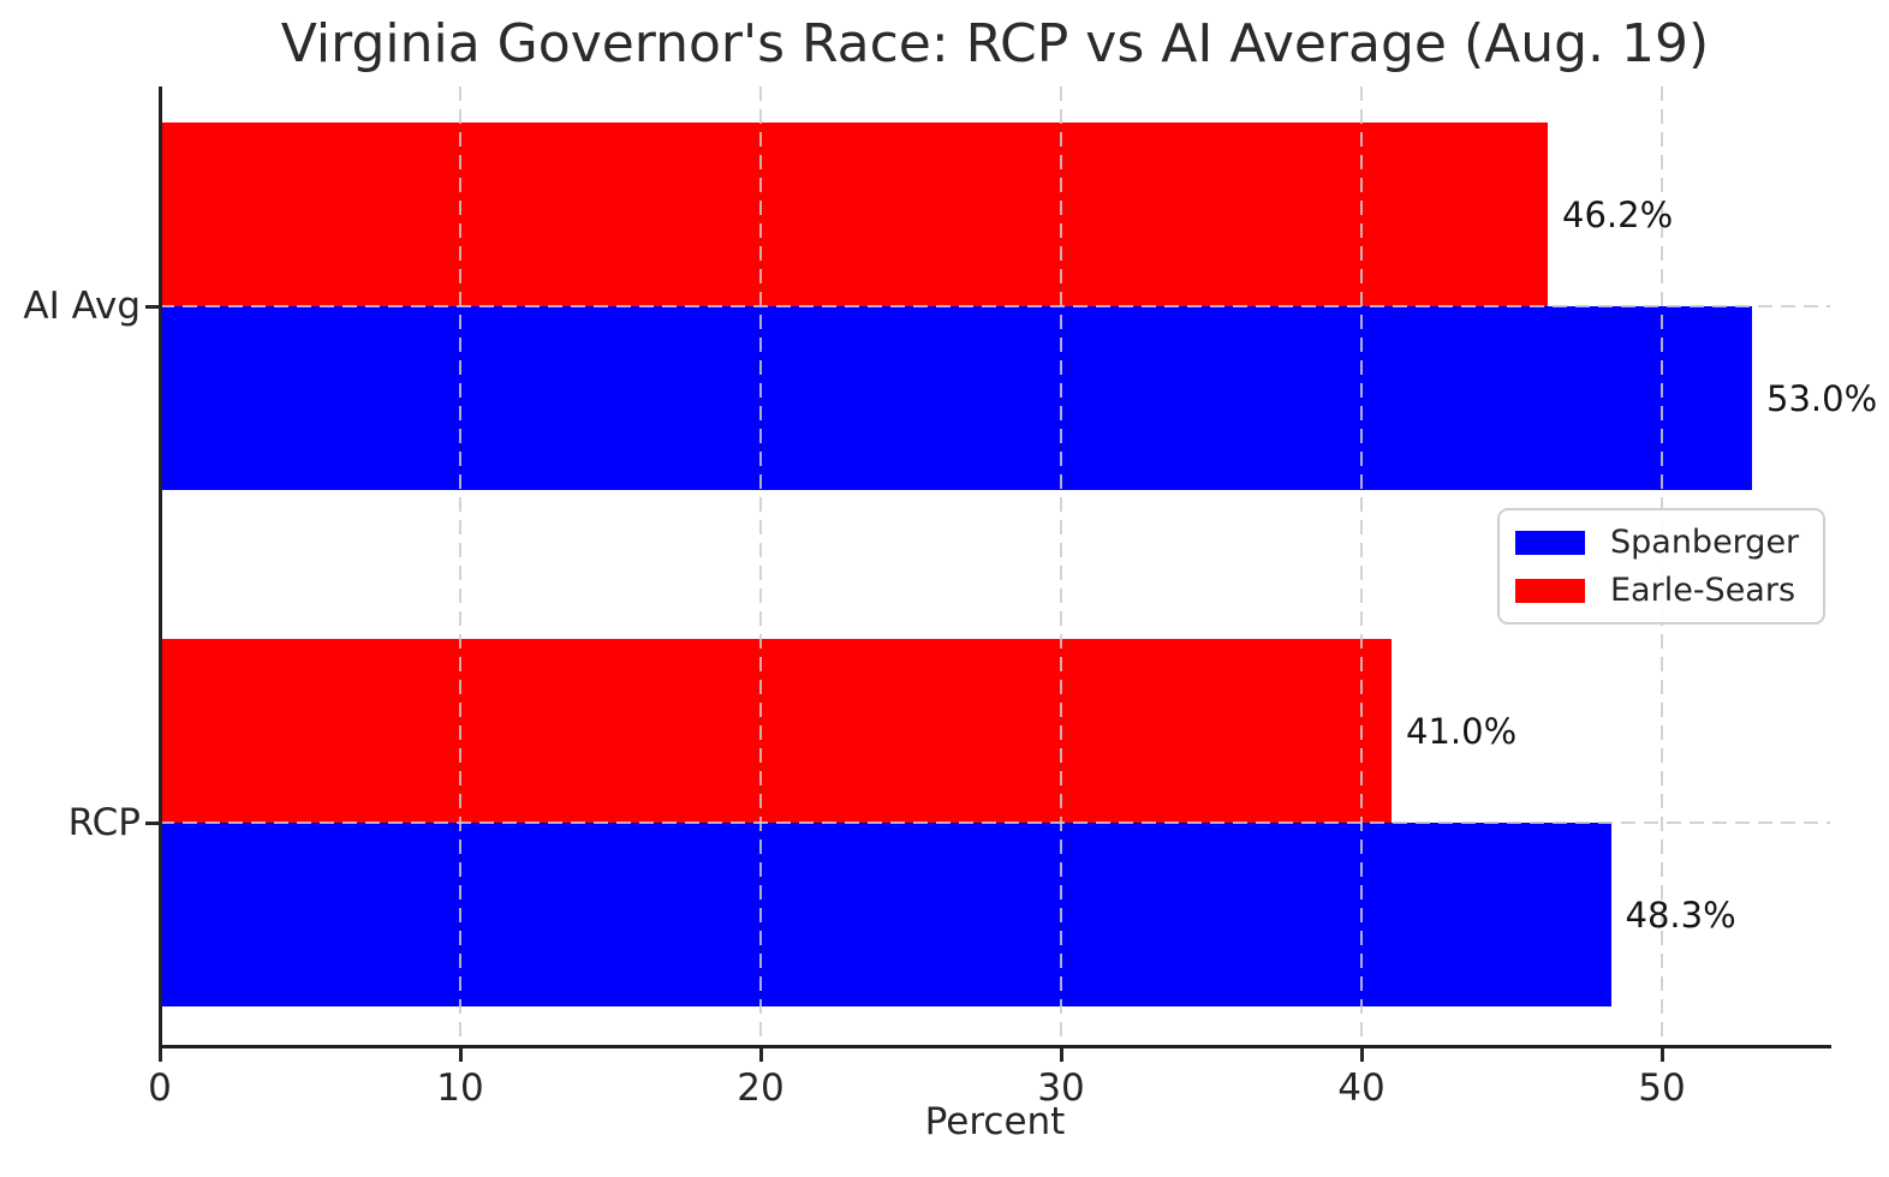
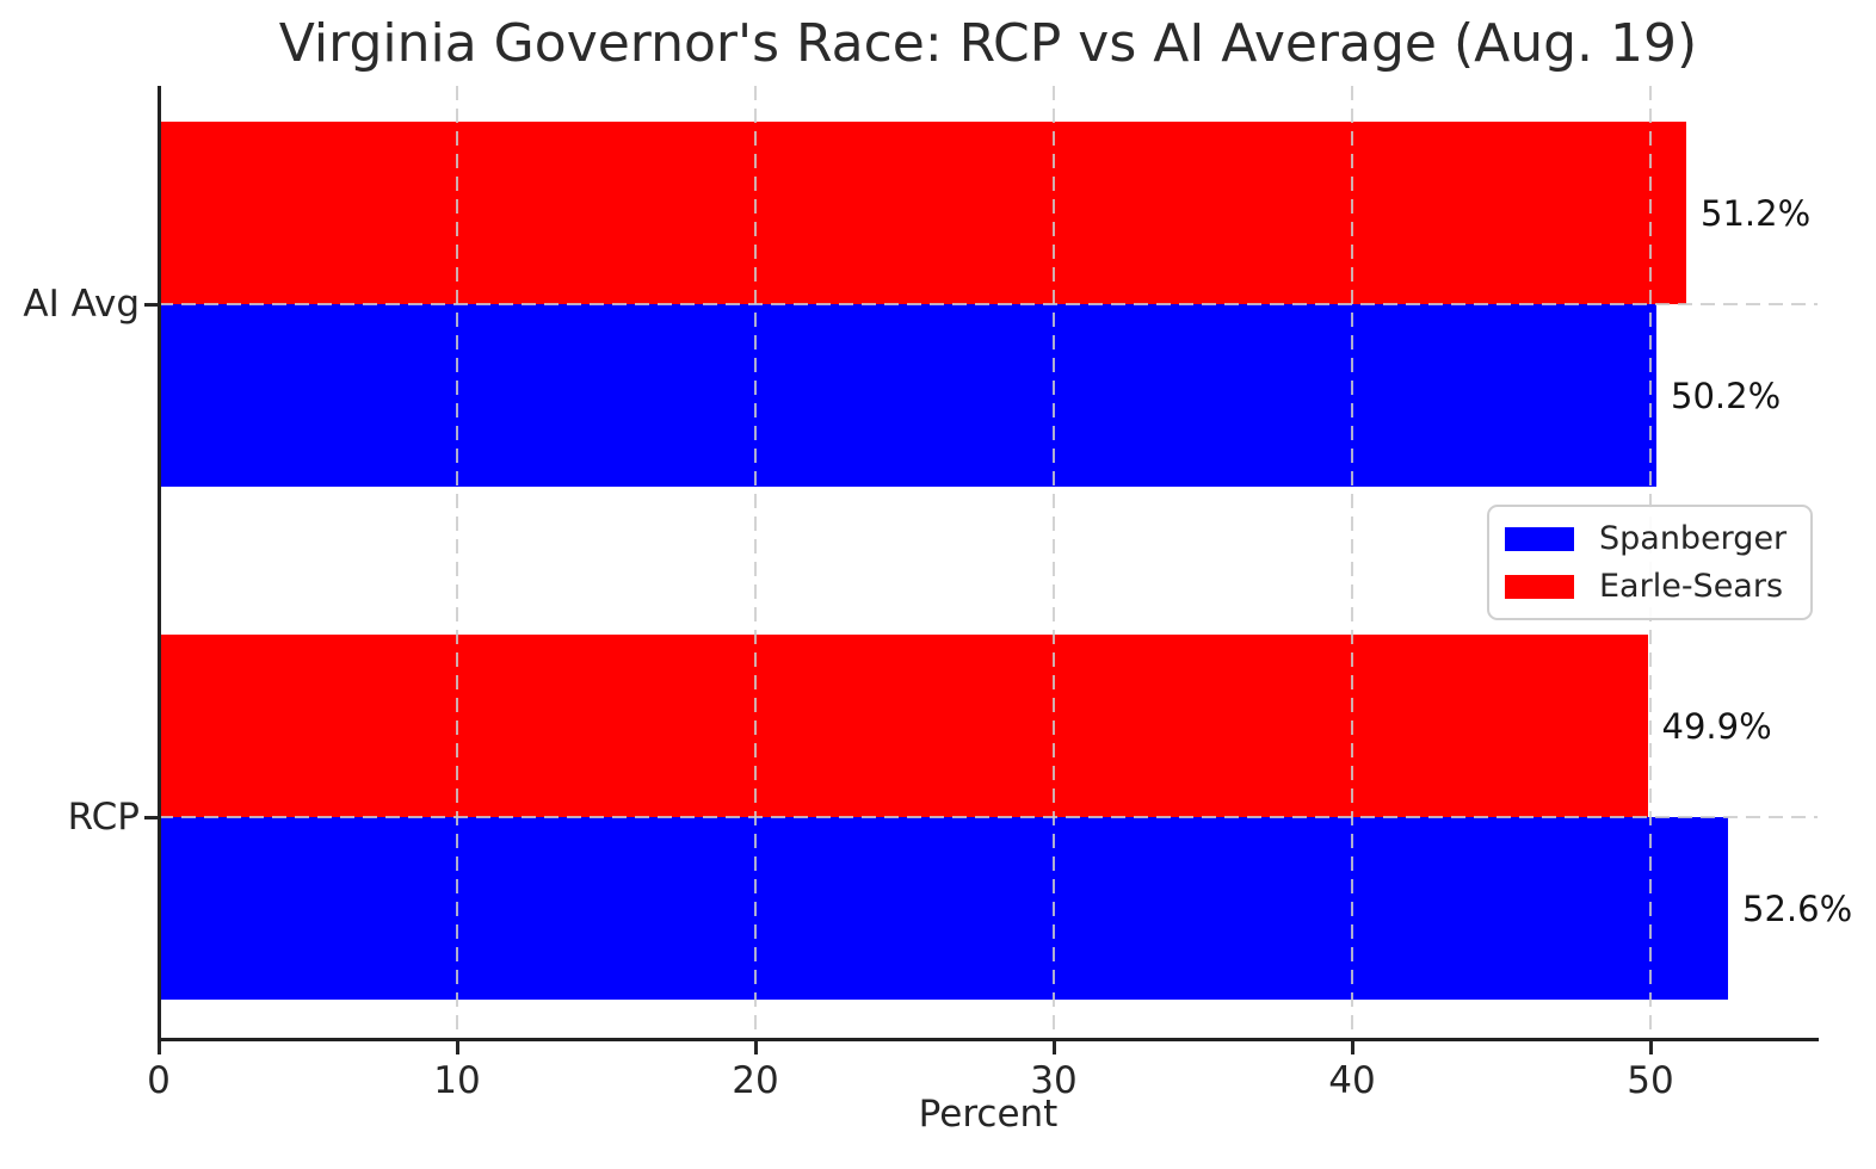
Spanberger/AI Avg: 53.0% -> 50.2%
Earle-Sears/AI Avg: 46.2% -> 51.2%
Spanberger/RCP: 48.3% -> 52.6%
Earle-Sears/RCP: 41.0% -> 49.9%
